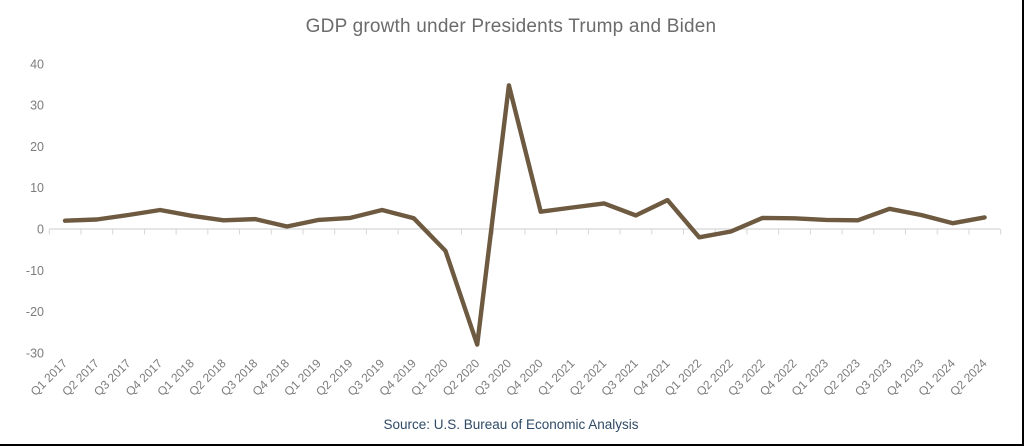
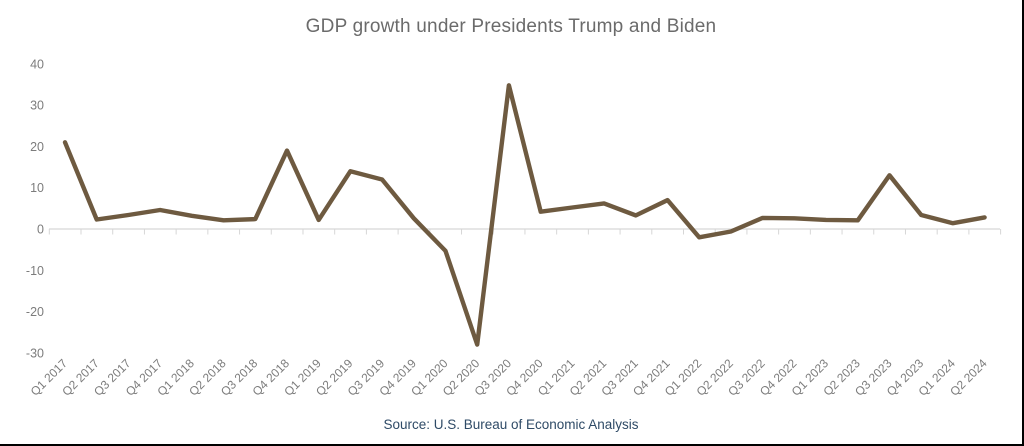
Q1 2017: 2 -> 21
Q4 2018: 1 -> 19
Q2 2019: 3 -> 14
Q3 2019: 5 -> 12
Q3 2023: 5 -> 13
